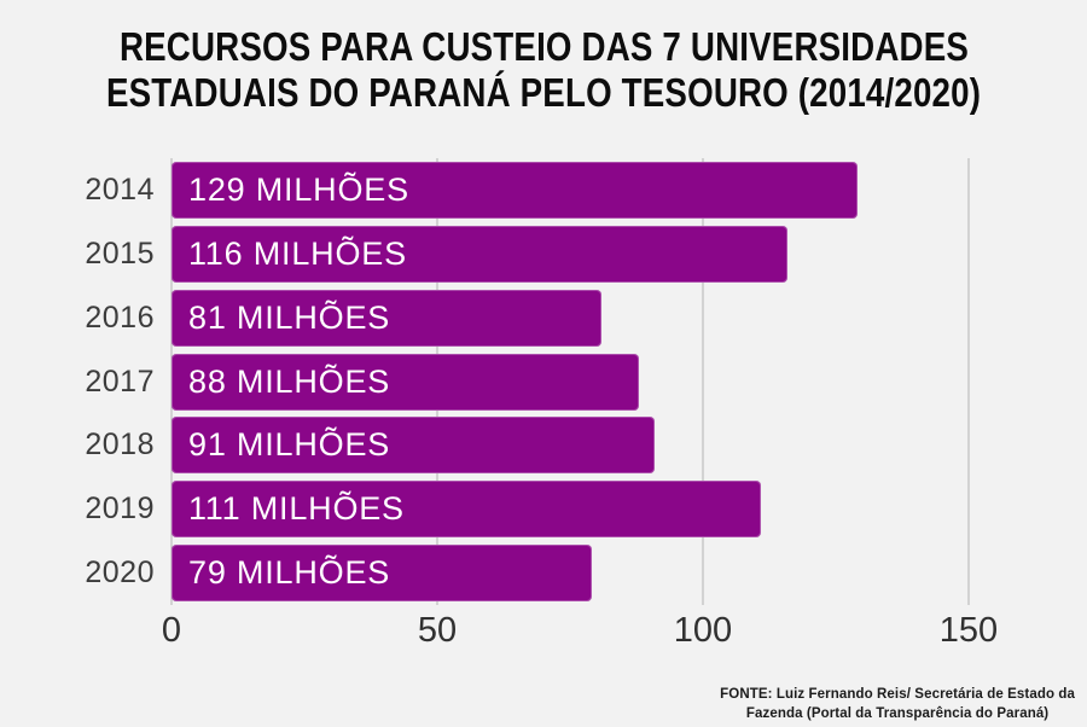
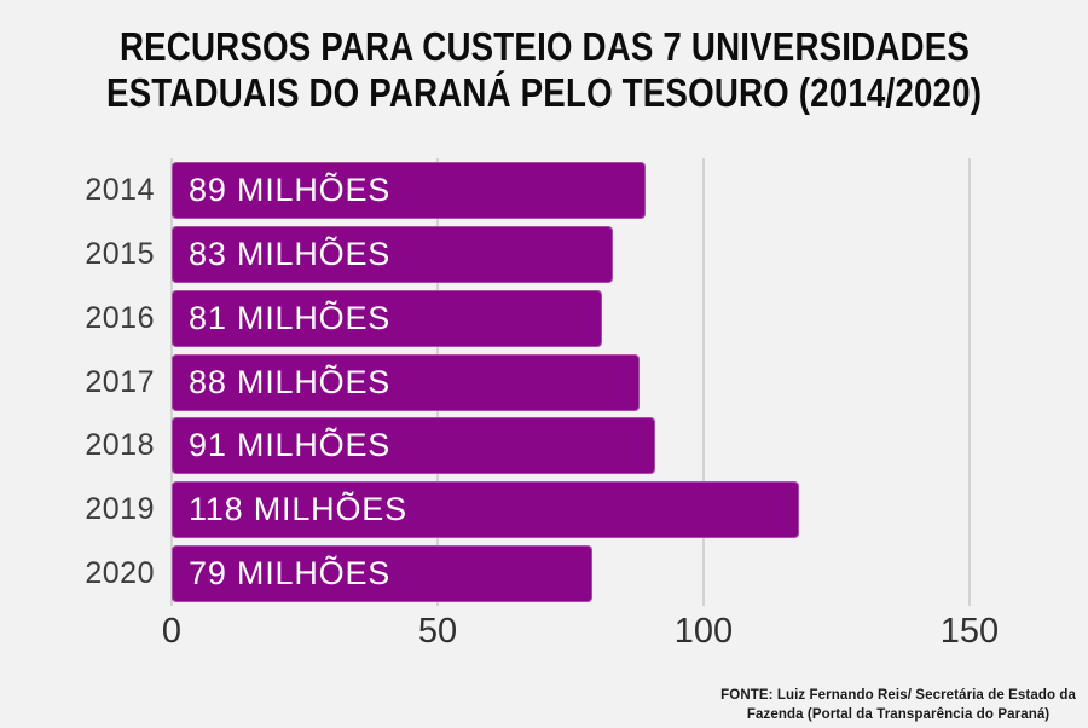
2014: 129 -> 89
2015: 116 -> 83
2019: 111 -> 118
